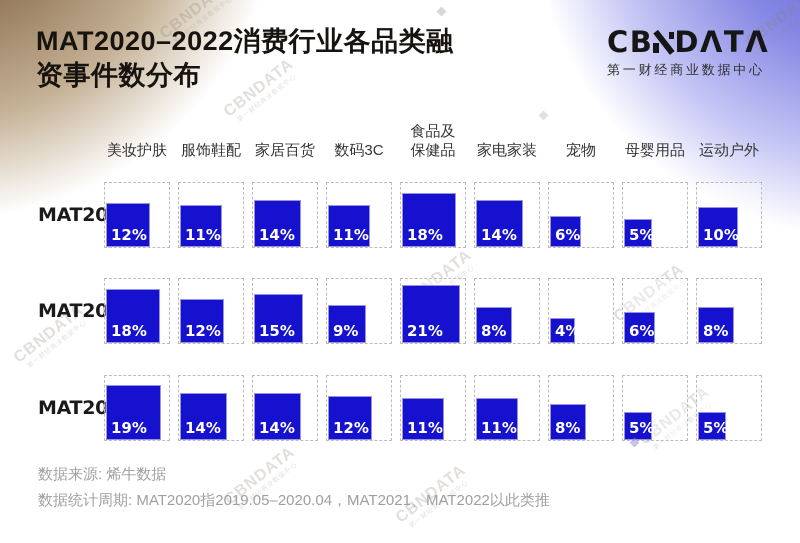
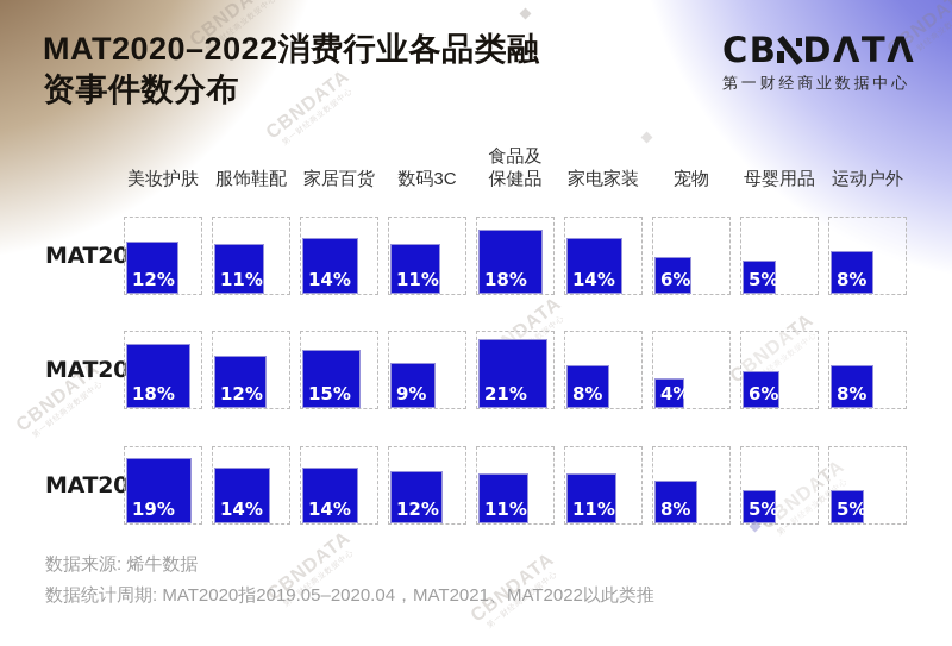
MAT2020/运动户外: 10% -> 8%
